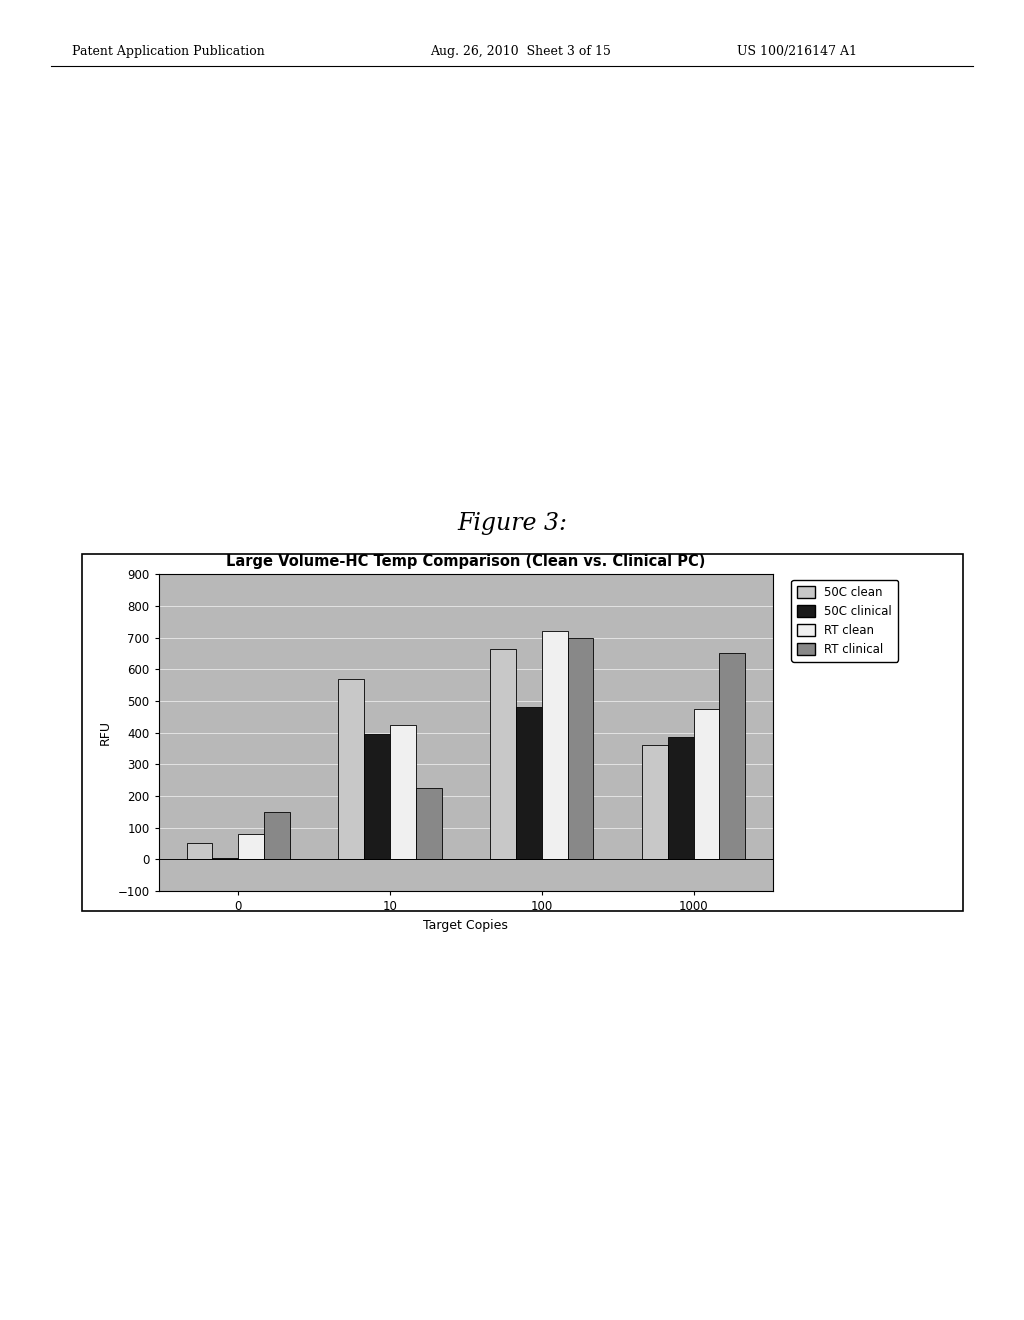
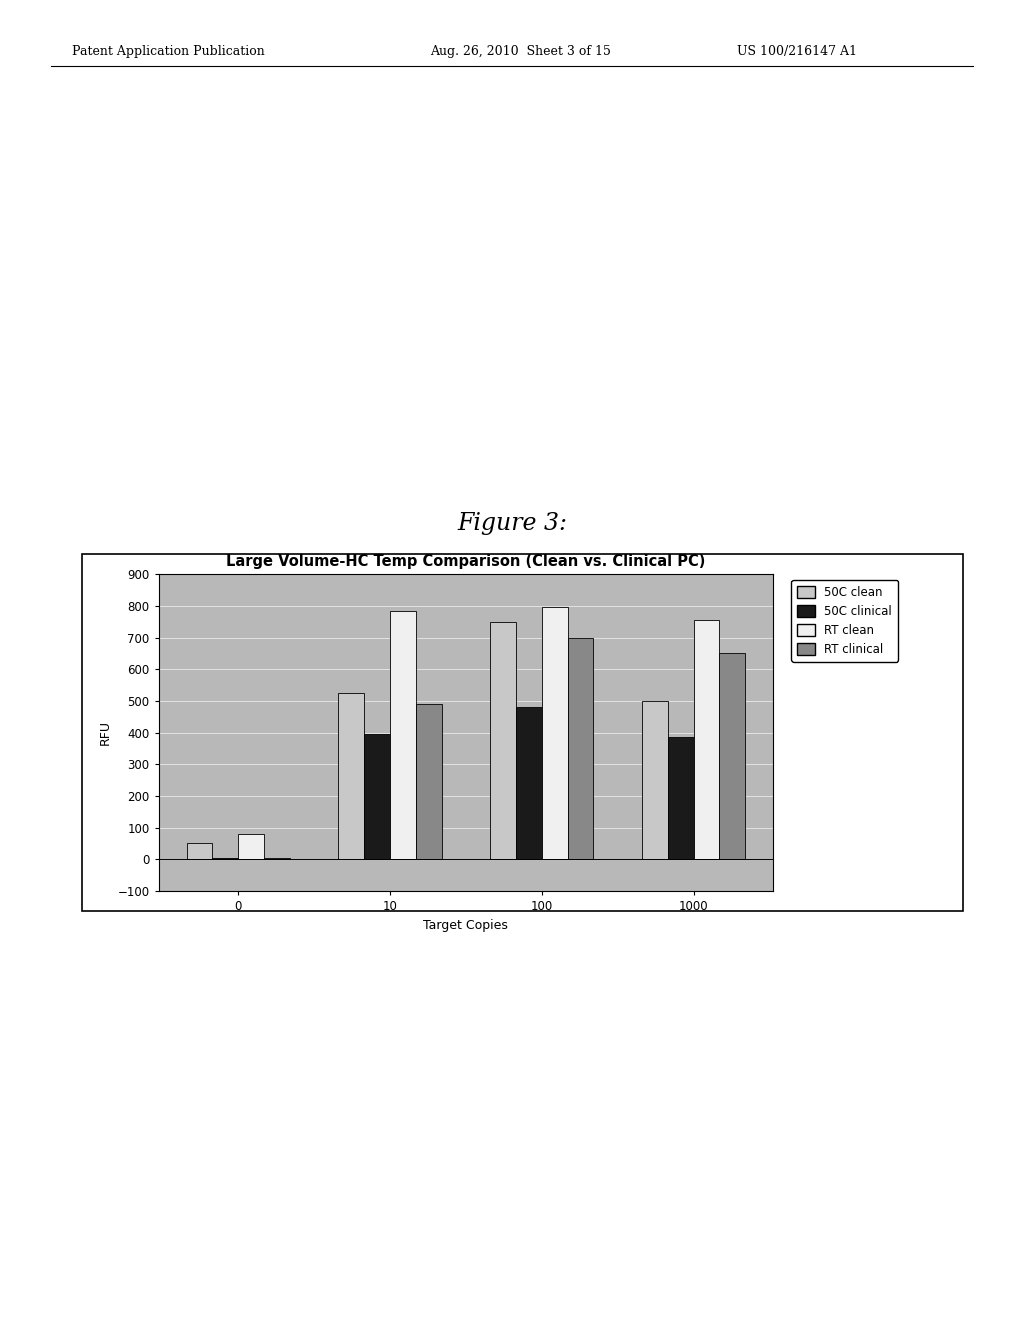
RT clinical/0: 150 -> 5
50C clean/10: 570 -> 525
RT clean/10: 425 -> 785
RT clinical/10: 225 -> 490
50C clean/100: 665 -> 750
RT clean/100: 720 -> 795
50C clean/1000: 360 -> 500
RT clean/1000: 475 -> 755
